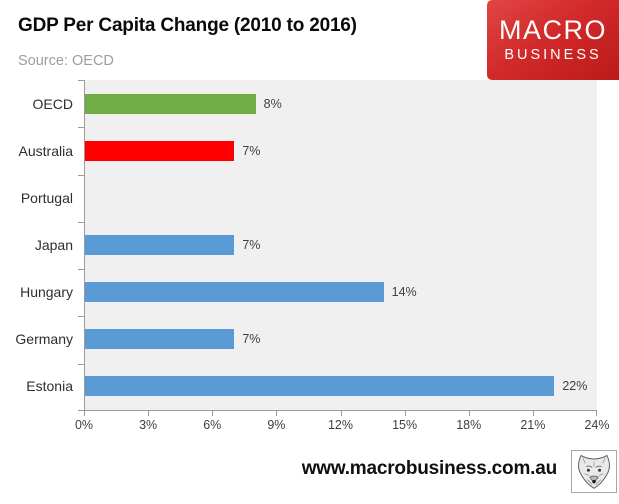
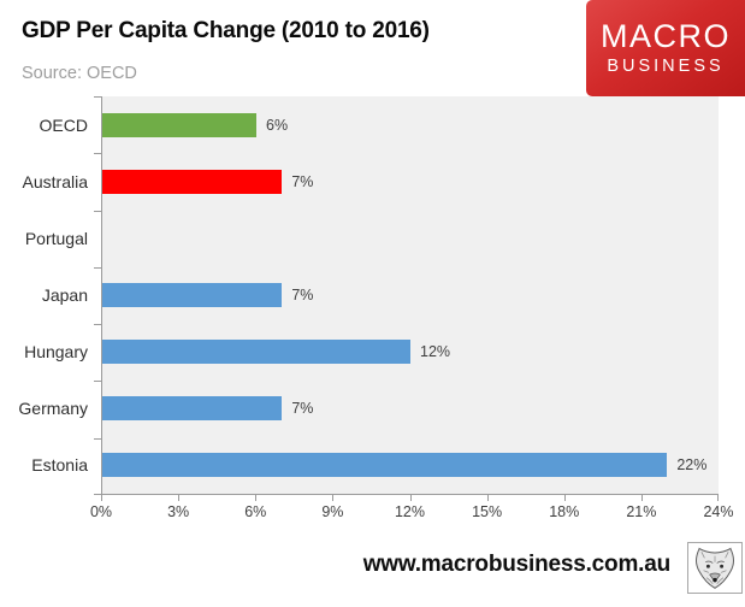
OECD: 8% -> 6%
Hungary: 14% -> 12%
